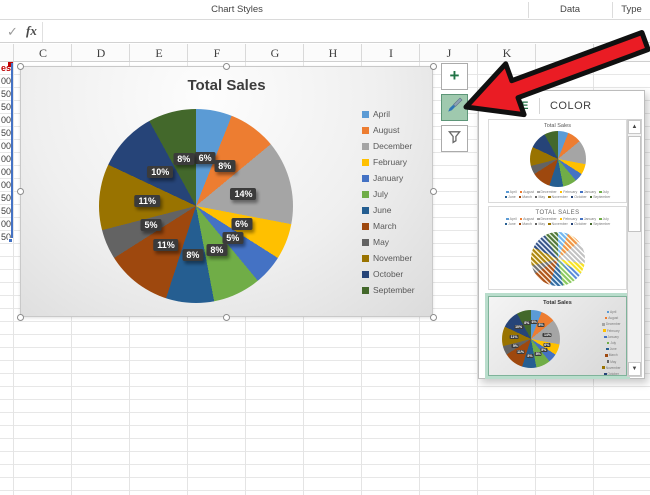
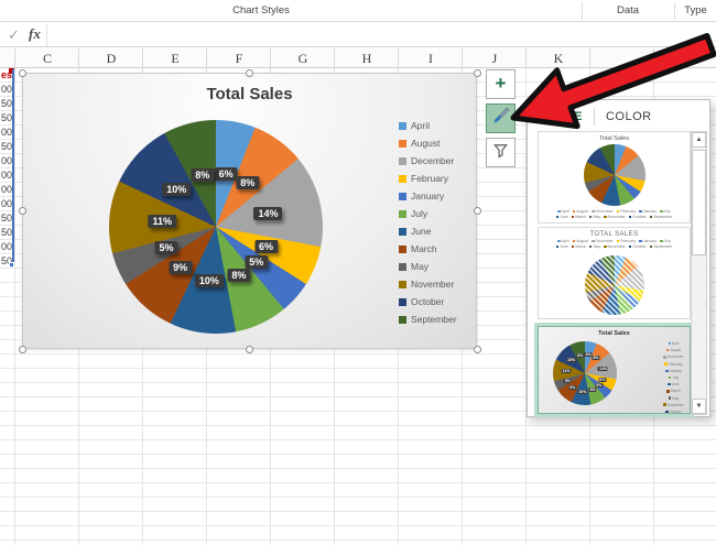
June: 8% -> 10%
March: 11% -> 9%
